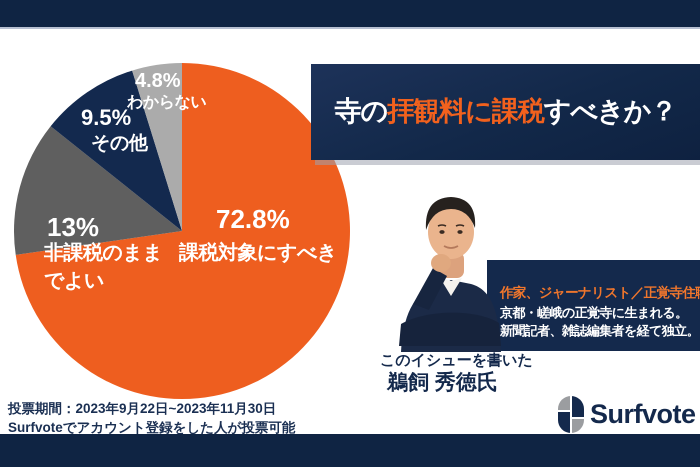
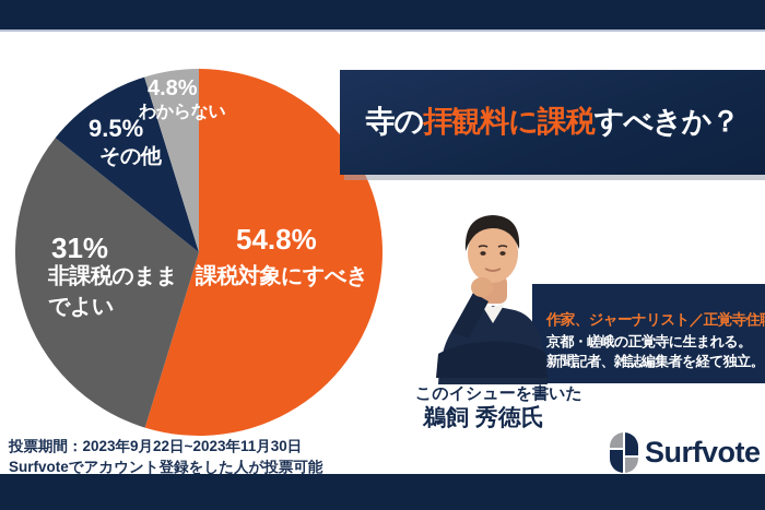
課税対象にすべき: 72.8% -> 54.8%
非課税のままでよい: 13% -> 31%
